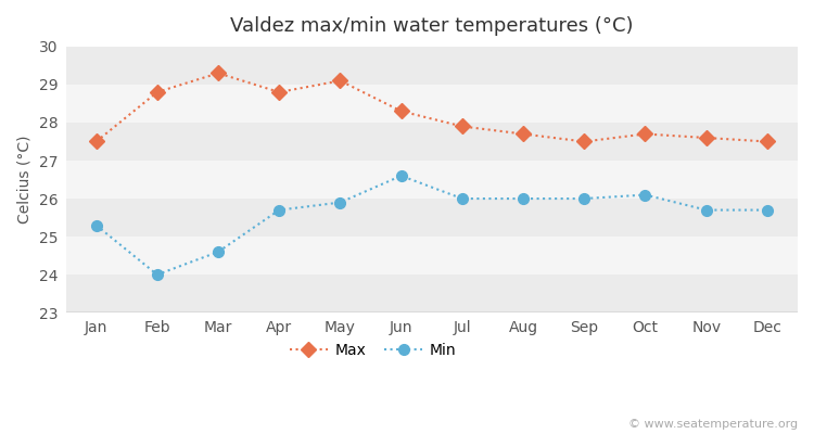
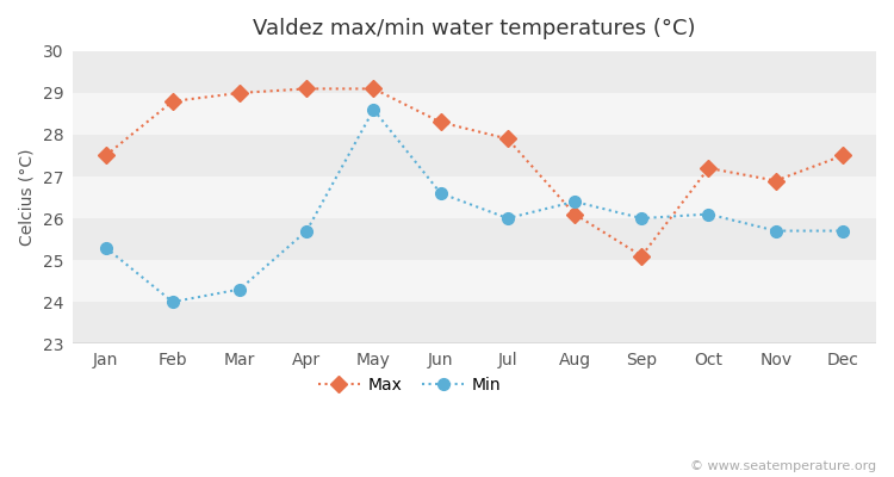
Max/Mar: 29.3 -> 29.0
Min/Mar: 24.6 -> 24.3
Max/Apr: 28.8 -> 29.1
Min/May: 25.9 -> 28.6
Max/Aug: 27.7 -> 26.1
Min/Aug: 26.0 -> 26.4
Max/Sep: 27.5 -> 25.1
Max/Oct: 27.7 -> 27.2
Max/Nov: 27.6 -> 26.9
